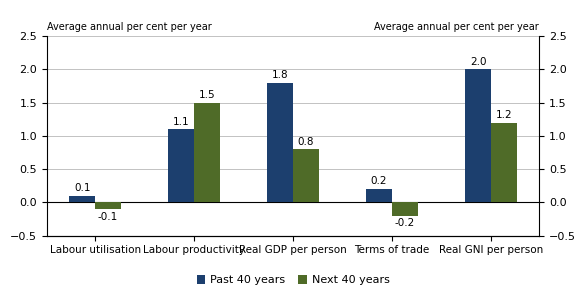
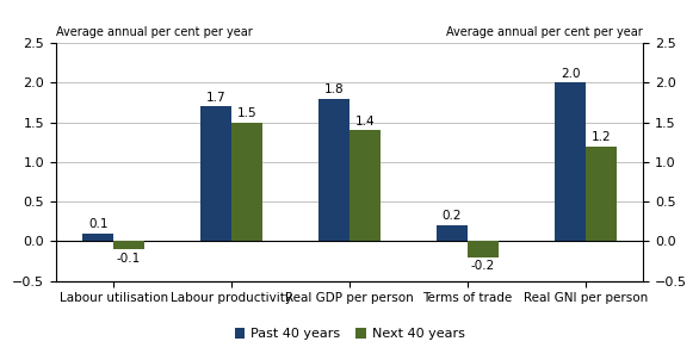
Past 40 years/Labour productivity: 1.1 -> 1.7
Next 40 years/Real GDP per person: 0.8 -> 1.4
